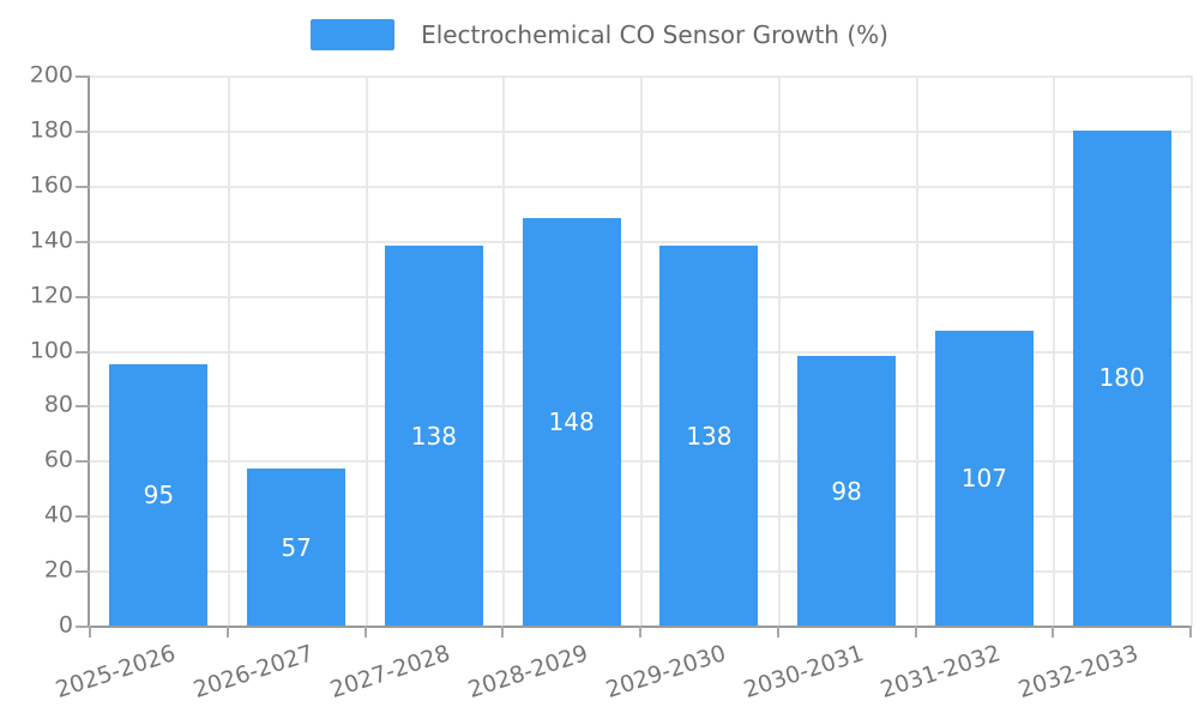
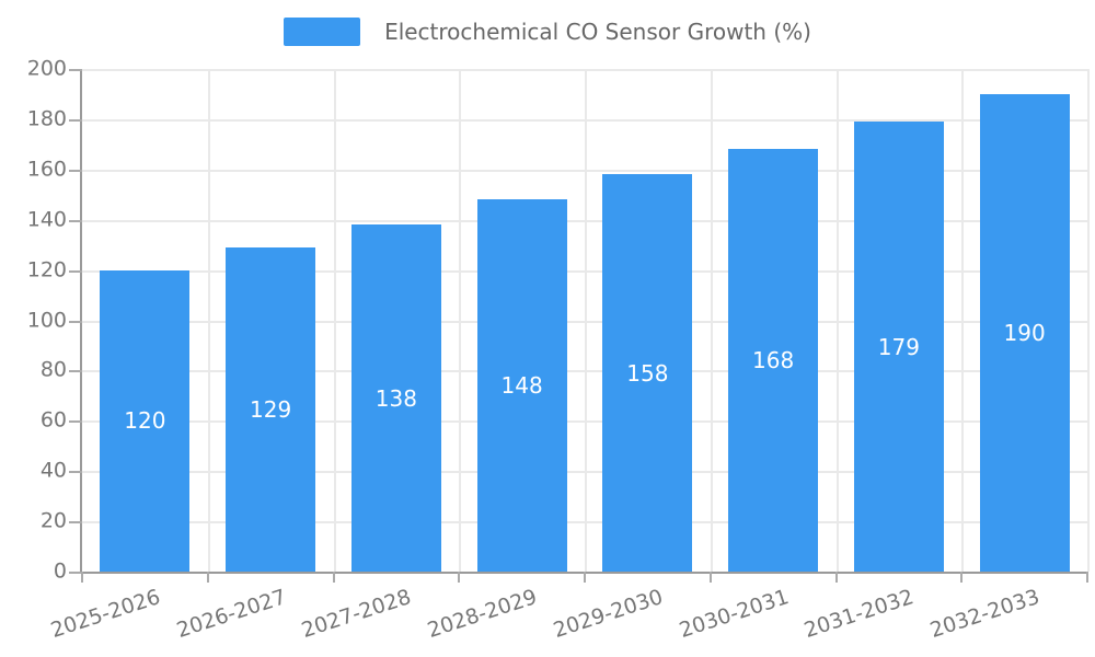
2025-2026: 95 -> 120
2026-2027: 57 -> 129
2029-2030: 138 -> 158
2030-2031: 98 -> 168
2031-2032: 107 -> 179
2032-2033: 180 -> 190
